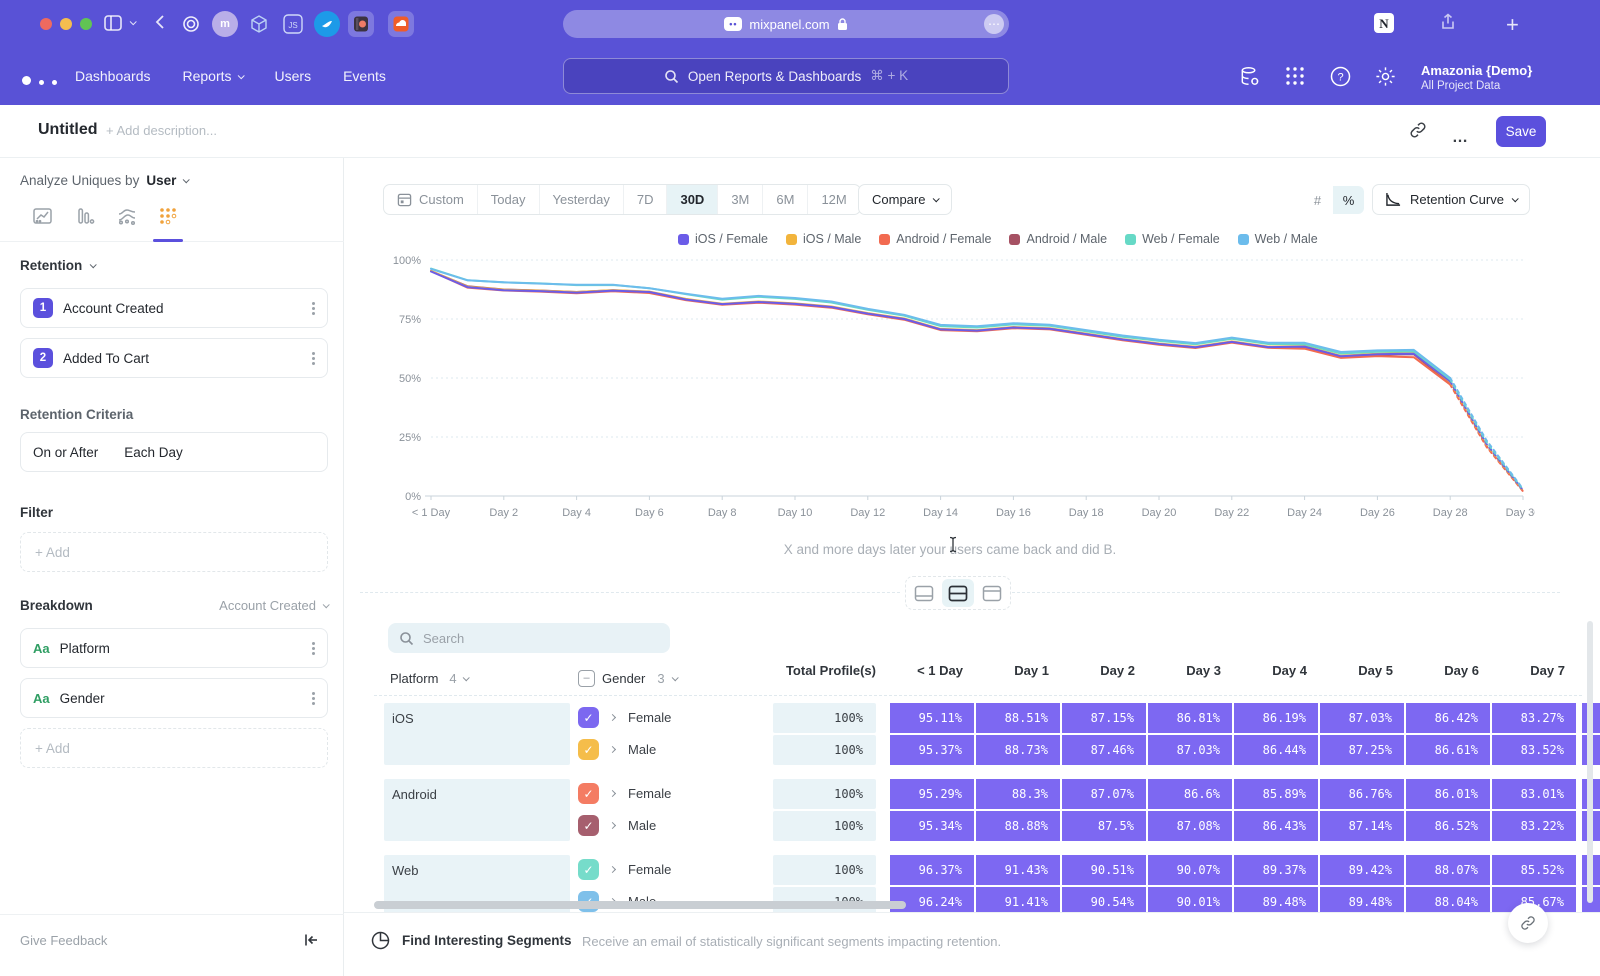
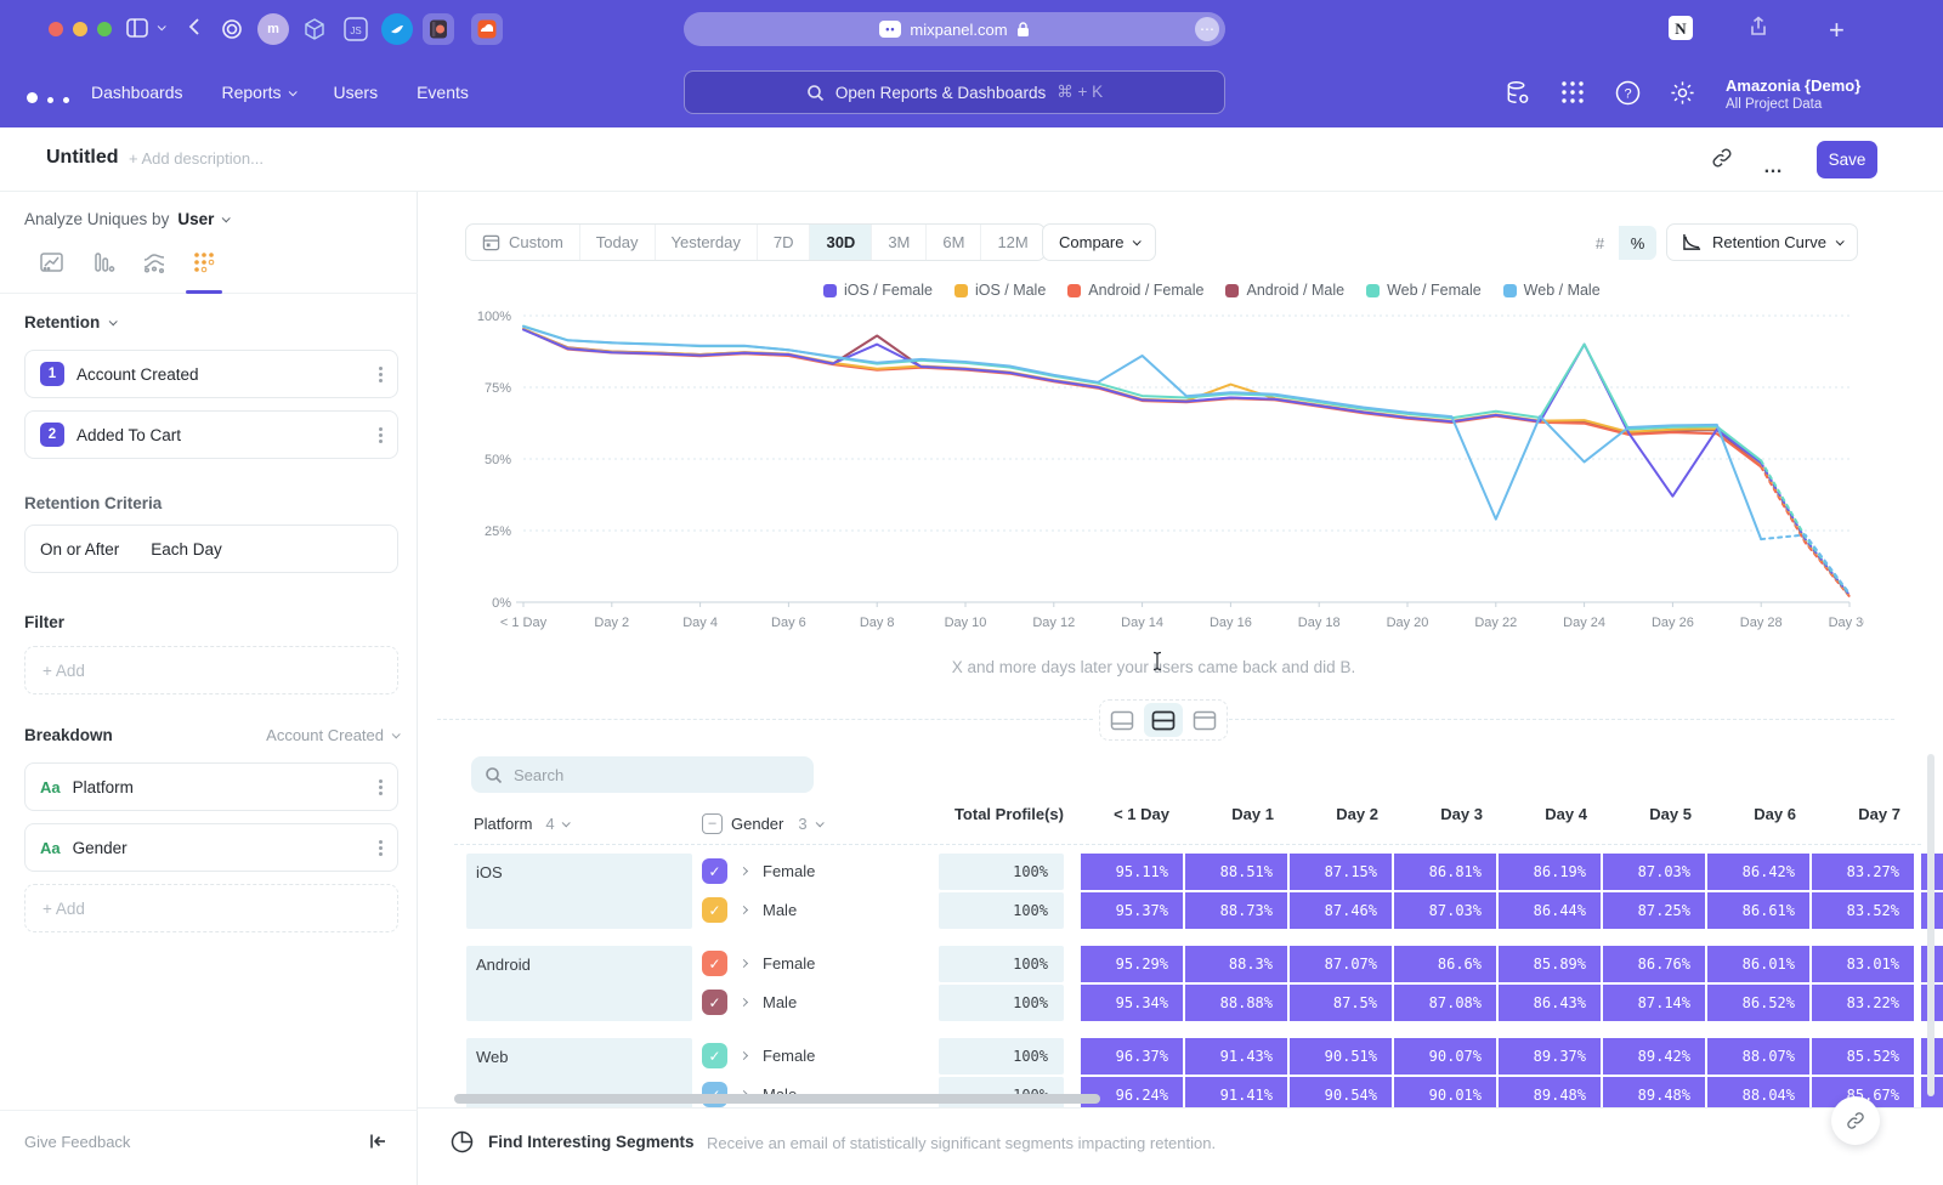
Android / Male/Day 8: 81% -> 93%
iOS / Female/Day 8: 81% -> 90%
Web / Male/Day 14: 72% -> 86%
iOS / Male/Day 16: 72% -> 76%
Web / Male/Day 22: 67% -> 29%
iOS / Female/Day 24: 63% -> 90%
Web / Female/Day 24: 64% -> 90%
Web / Male/Day 24: 65% -> 49%
iOS / Female/Day 26: 60% -> 37%
Web / Male/Day 28: 50% -> 22%
